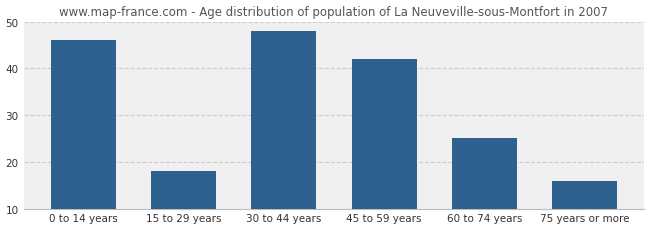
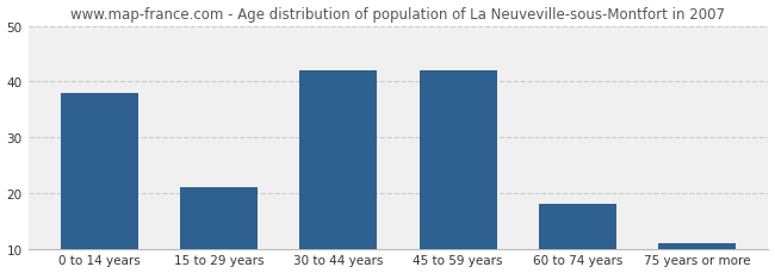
0 to 14 years: 46 -> 38
15 to 29 years: 18 -> 21
30 to 44 years: 48 -> 42
60 to 74 years: 25 -> 18
75 years or more: 16 -> 11
